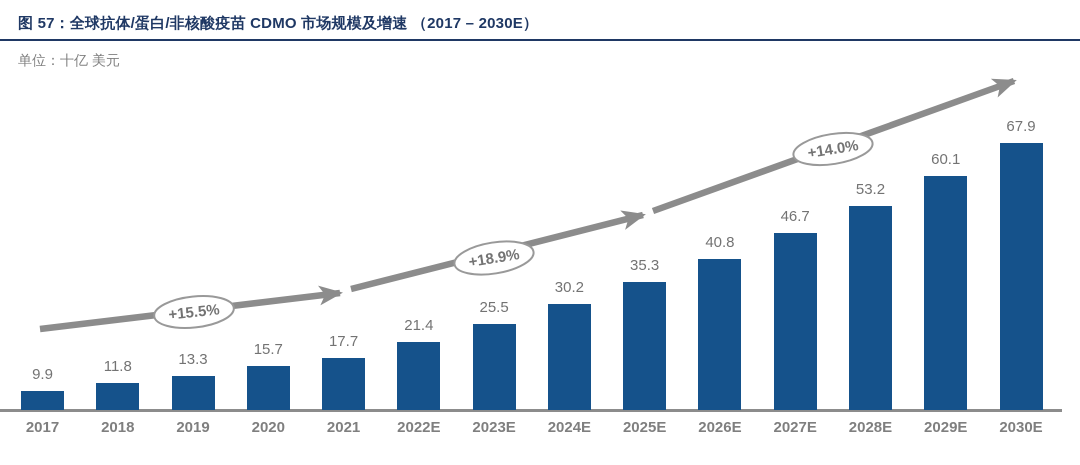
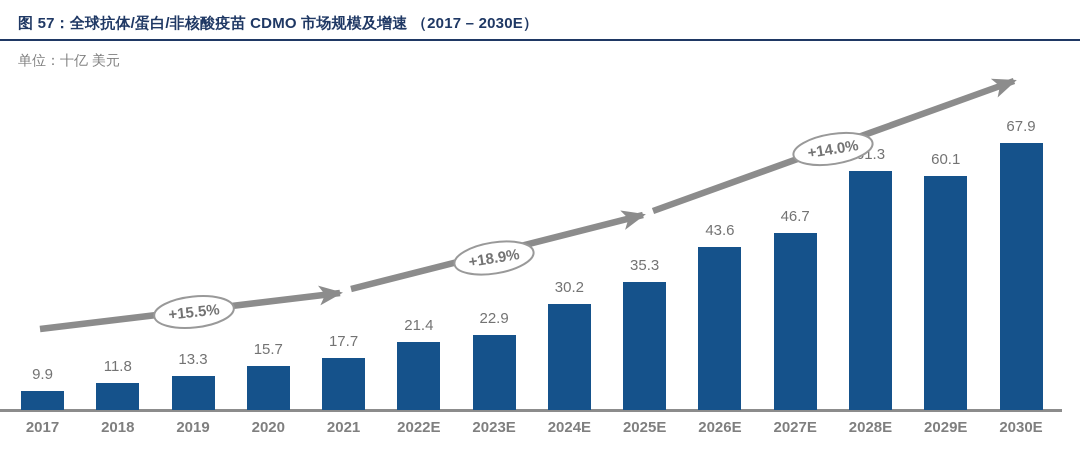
2023E: 25.5 -> 22.9
2026E: 40.8 -> 43.6
2028E: 53.2 -> 61.3
